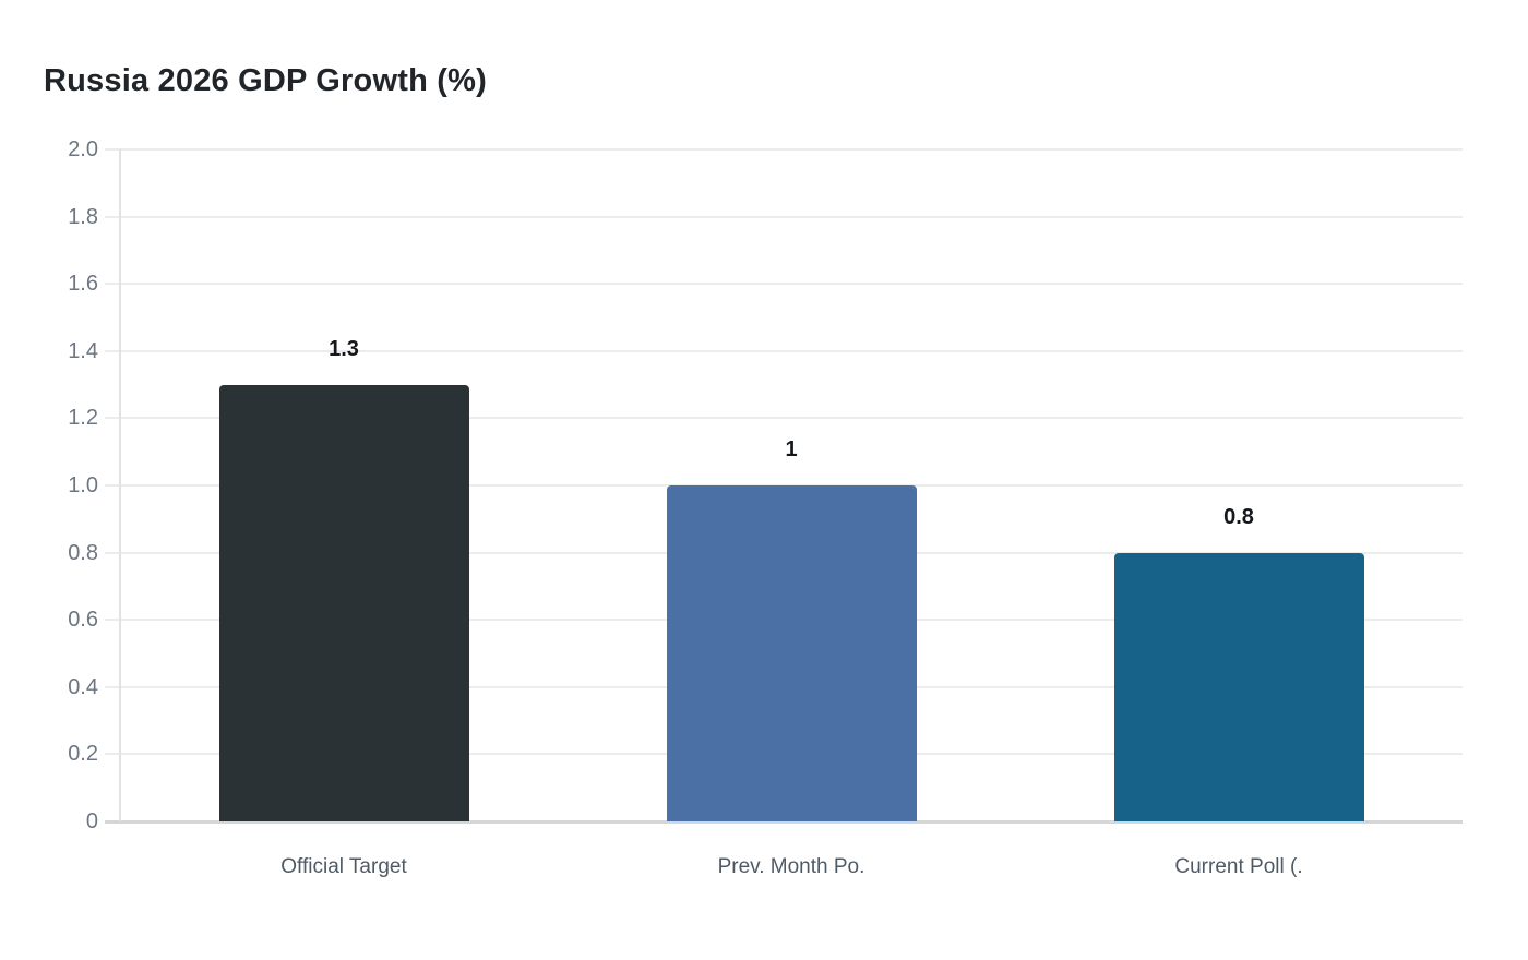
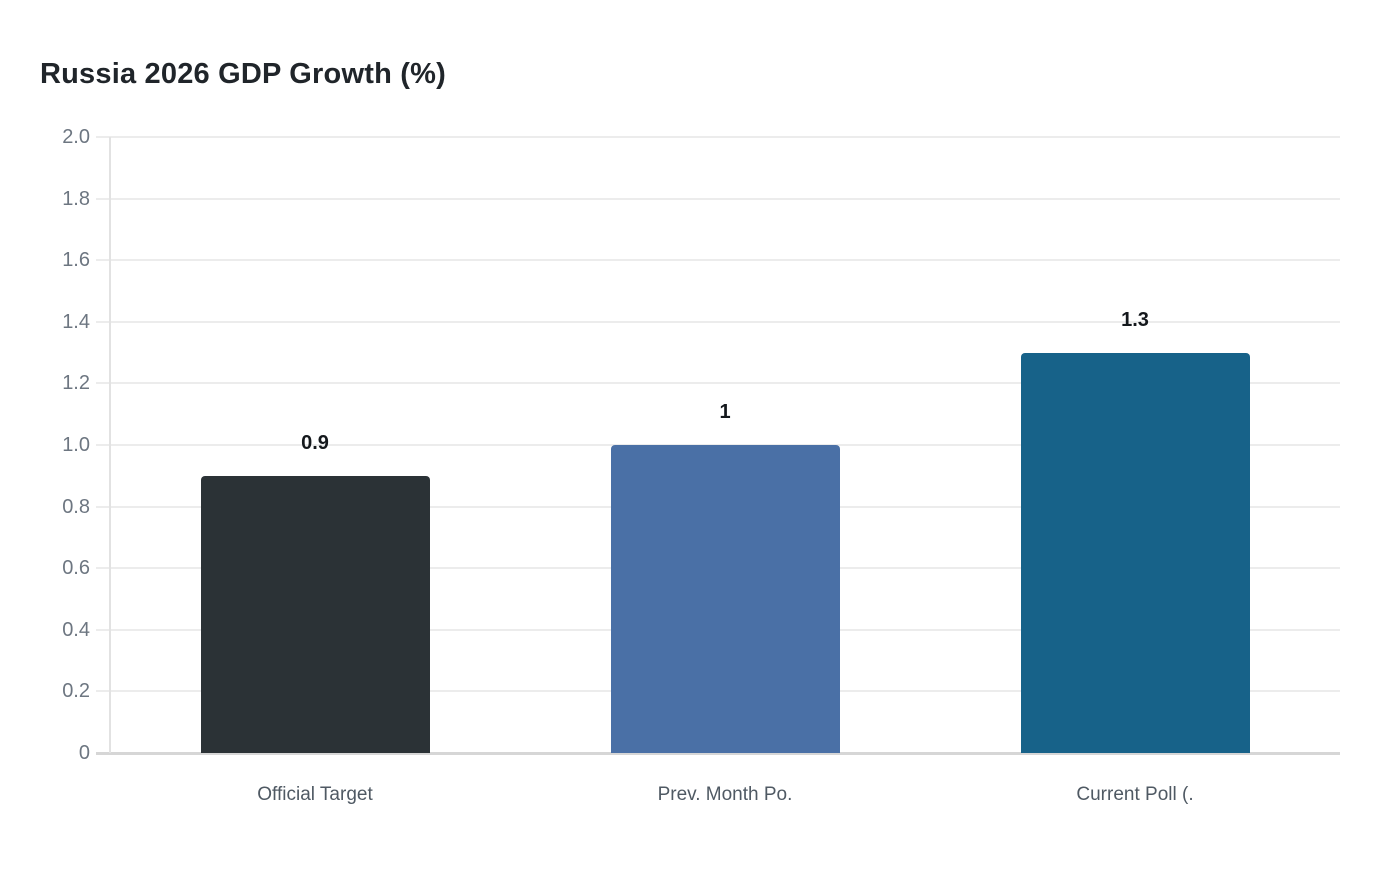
Official Target: 1.3 -> 0.9
Current Poll (.: 0.8 -> 1.3
